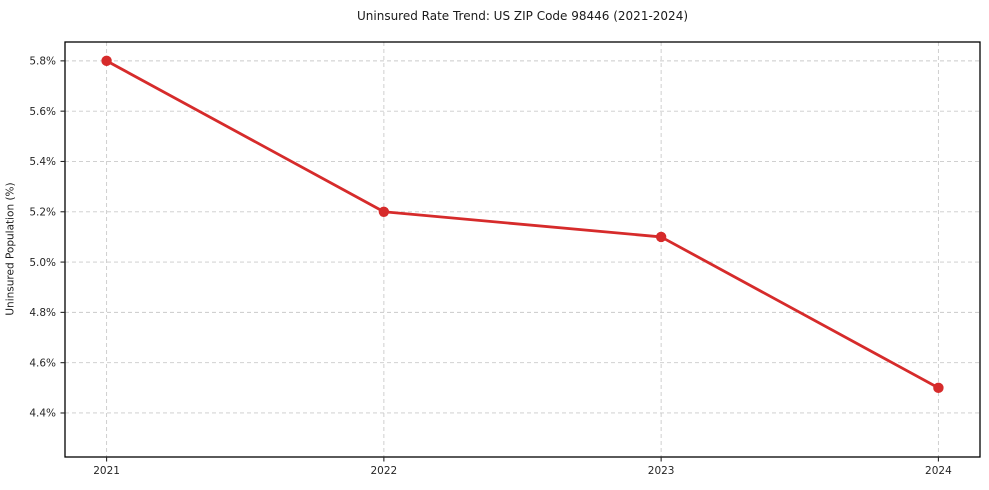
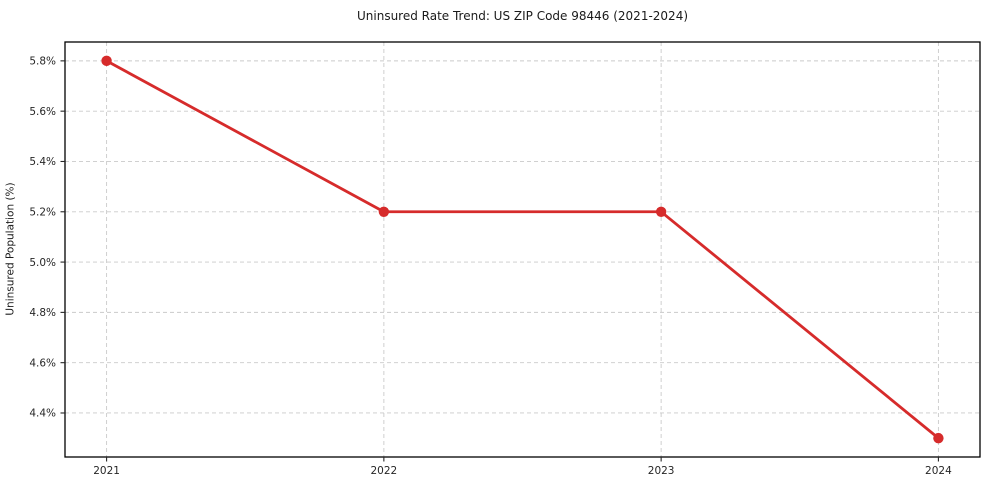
2023: 5.1% -> 5.2%
2024: 4.5% -> 4.3%
